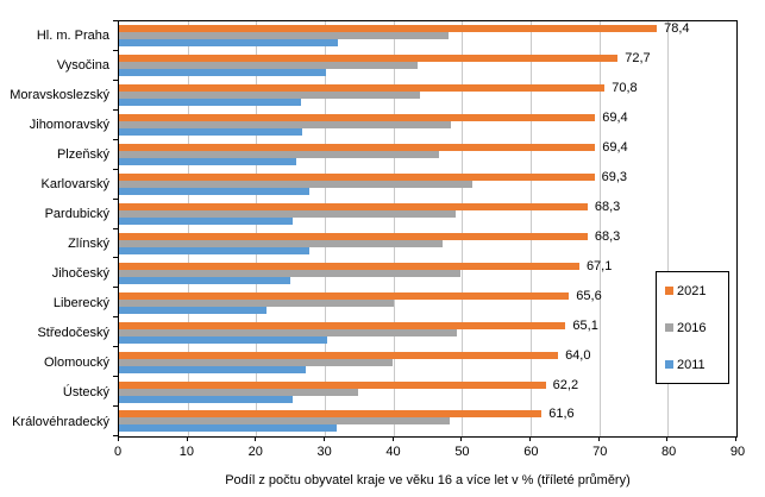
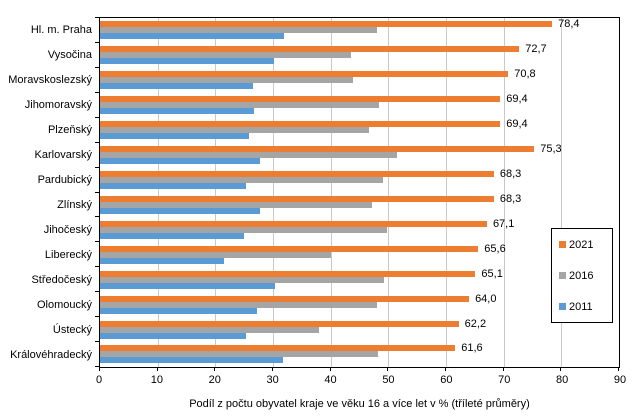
2021/Karlovarský: 69,3 -> 75,3
2016/Olomoucký: 40 -> 48
2016/Ústecký: 35 -> 38
